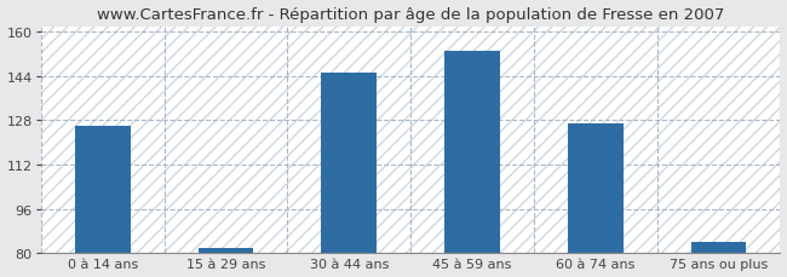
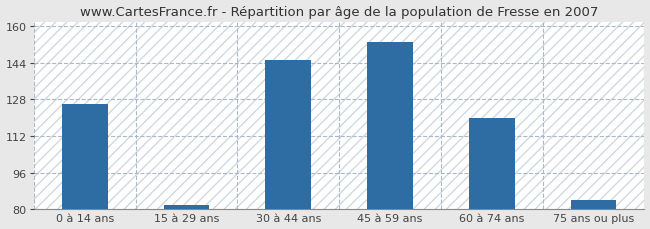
60 à 74 ans: 127 -> 120
